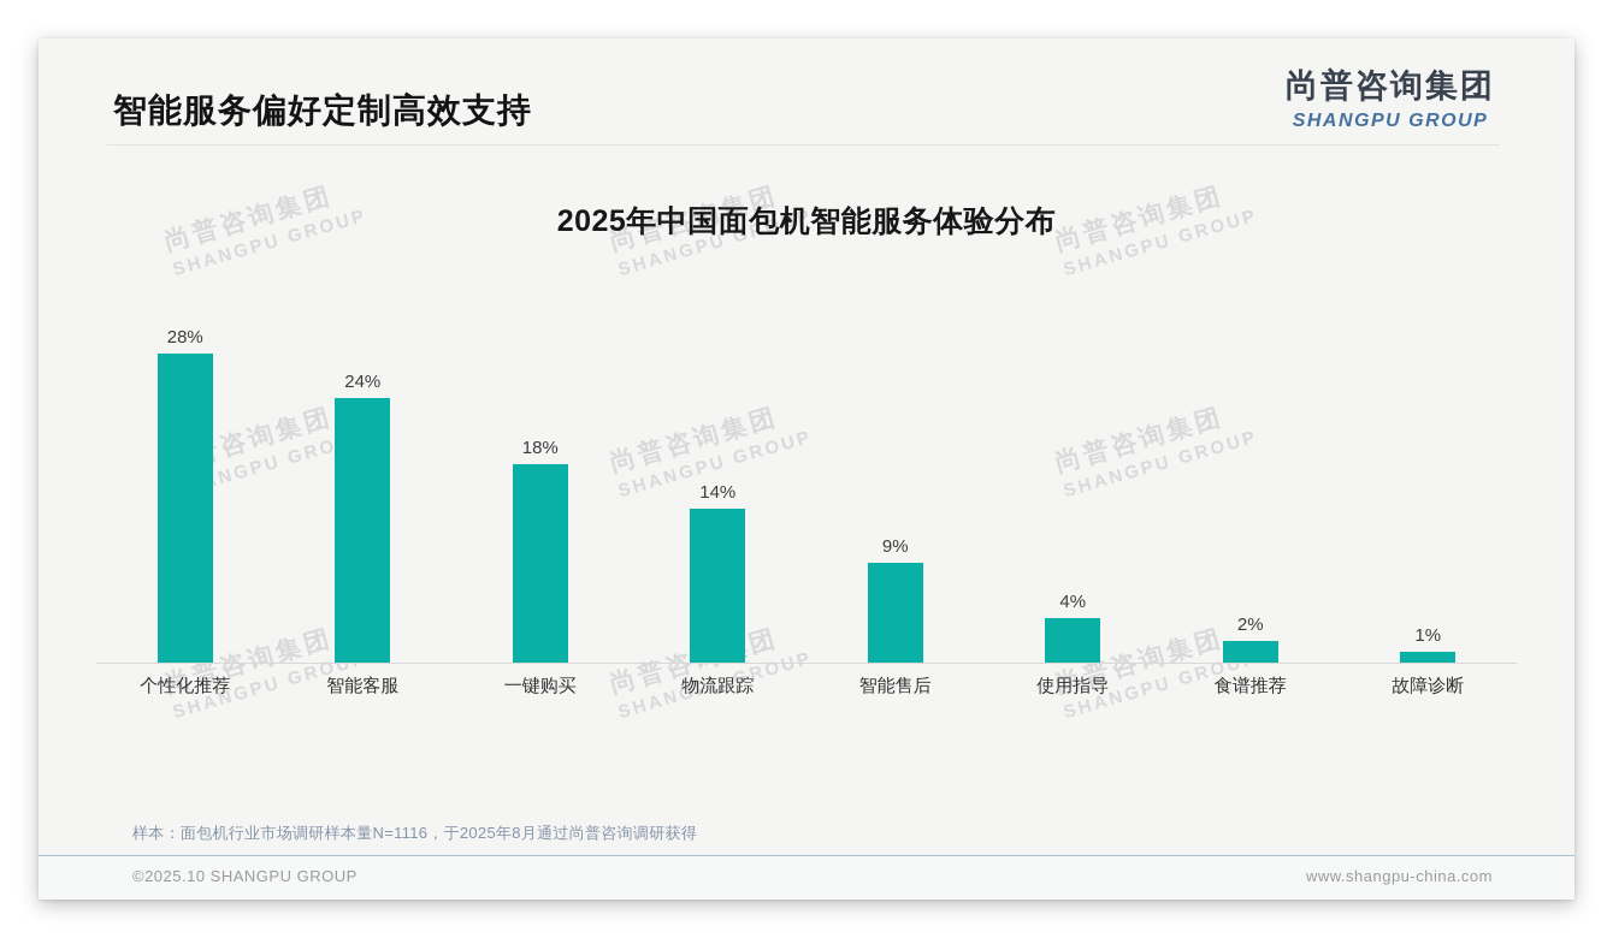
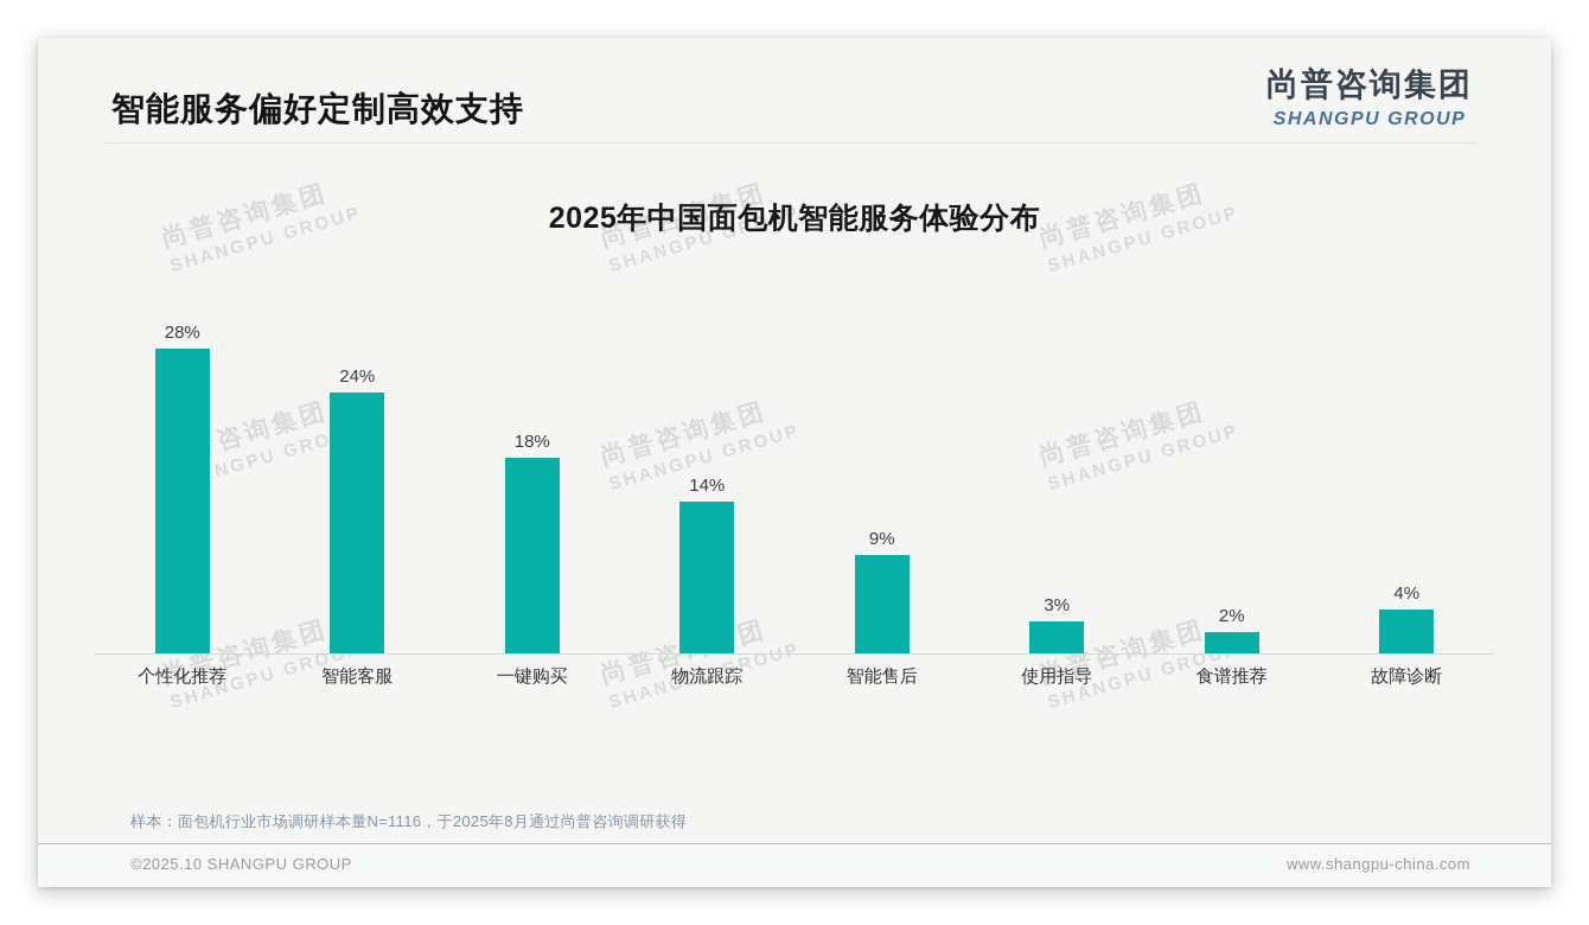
使用指导: 4% -> 3%
故障诊断: 1% -> 4%
